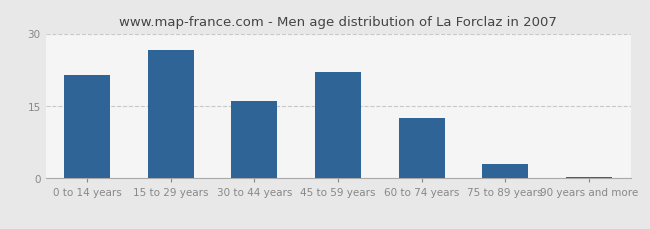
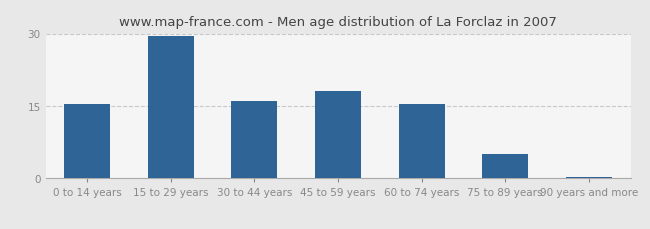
0 to 14 years: 21.5 -> 15.5
15 to 29 years: 26.5 -> 29.5
45 to 59 years: 22.0 -> 18.0
60 to 74 years: 12.5 -> 15.5
75 to 89 years: 3.0 -> 5.0
